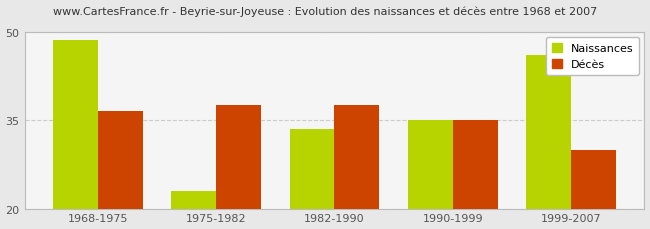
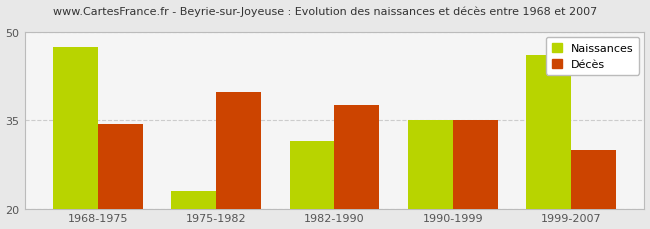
Naissances/1968-1975: 48.5 -> 47.4
Décès/1968-1975: 36.5 -> 34.4
Décès/1975-1982: 37.5 -> 39.8
Naissances/1982-1990: 33.5 -> 31.4
